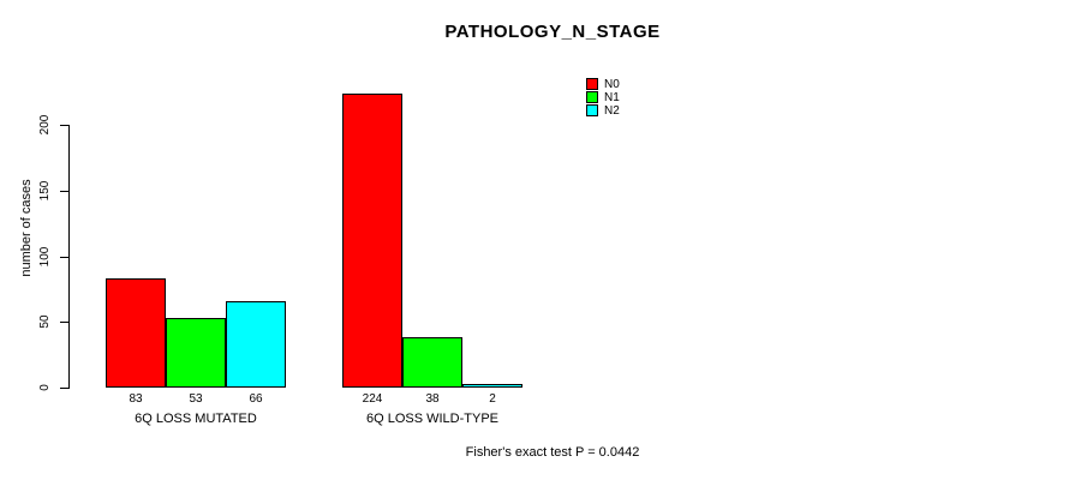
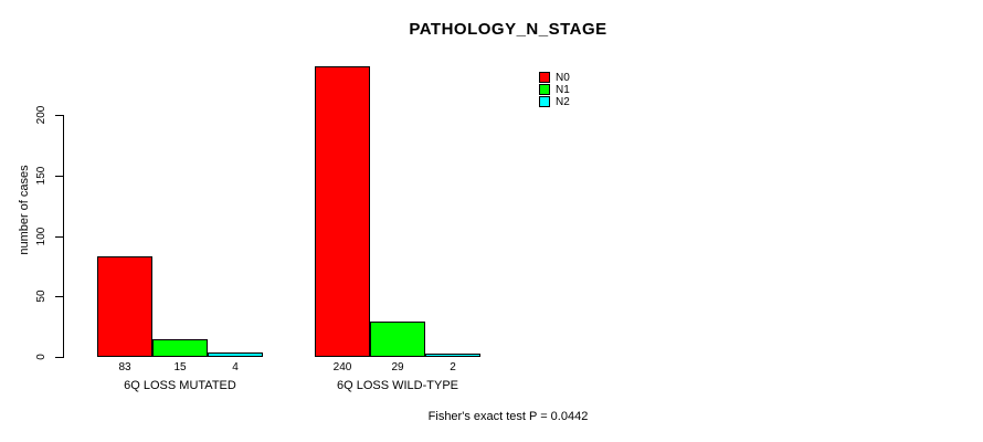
N1/6Q LOSS MUTATED: 53 -> 15
N2/6Q LOSS MUTATED: 66 -> 4
N0/6Q LOSS WILD-TYPE: 224 -> 240
N1/6Q LOSS WILD-TYPE: 38 -> 29
